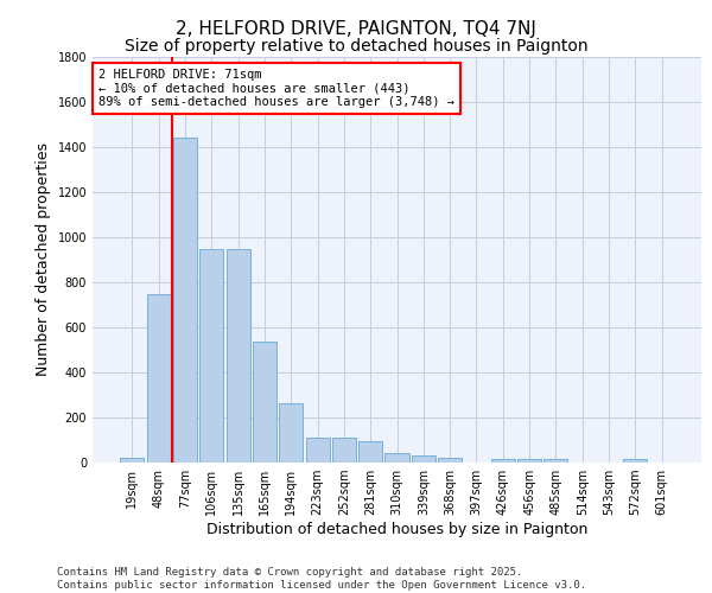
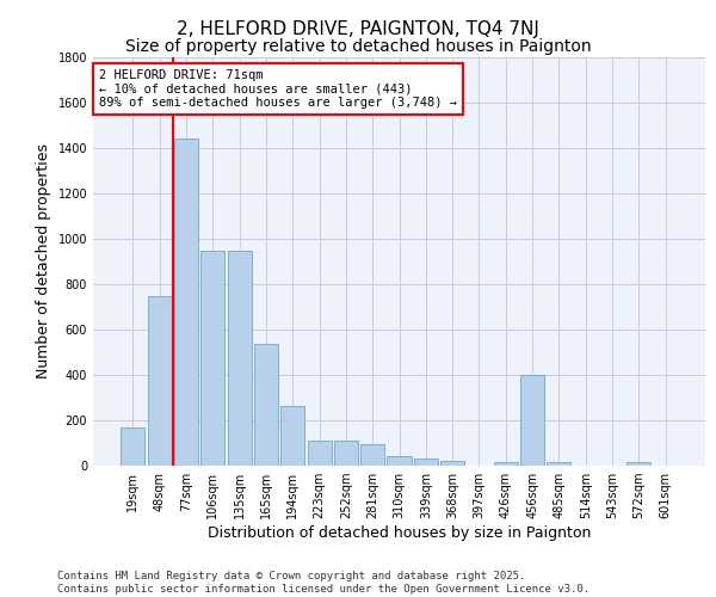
19sqm: 20 -> 170
456sqm: 20 -> 400
